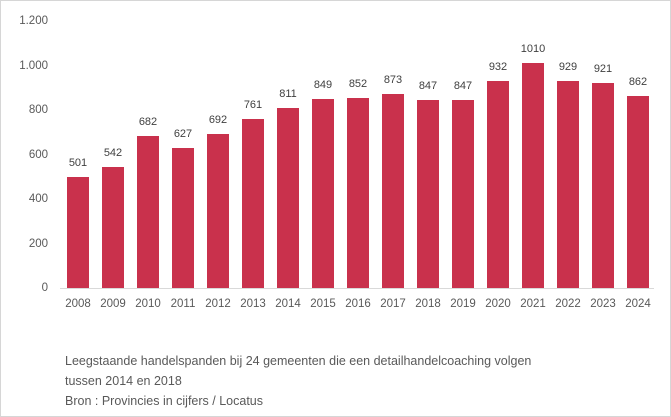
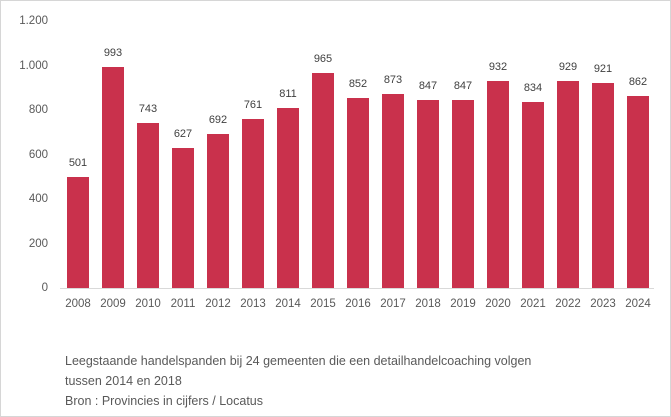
2009: 542 -> 993
2010: 682 -> 743
2015: 849 -> 965
2021: 1010 -> 834
